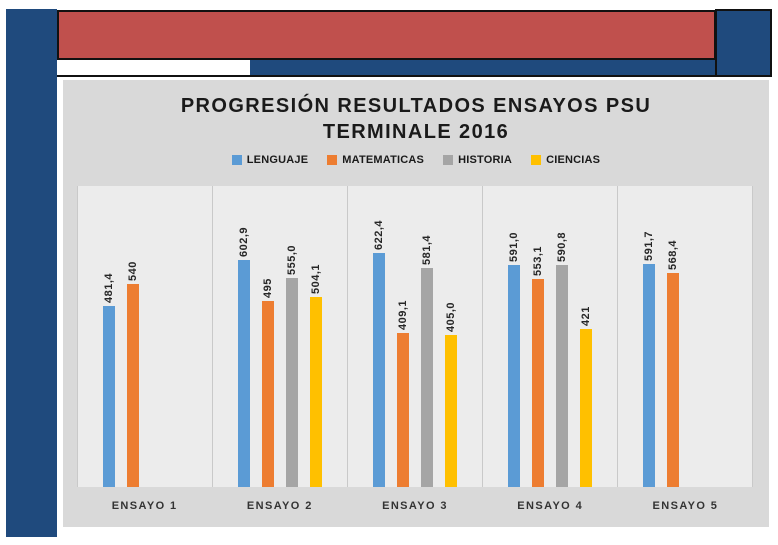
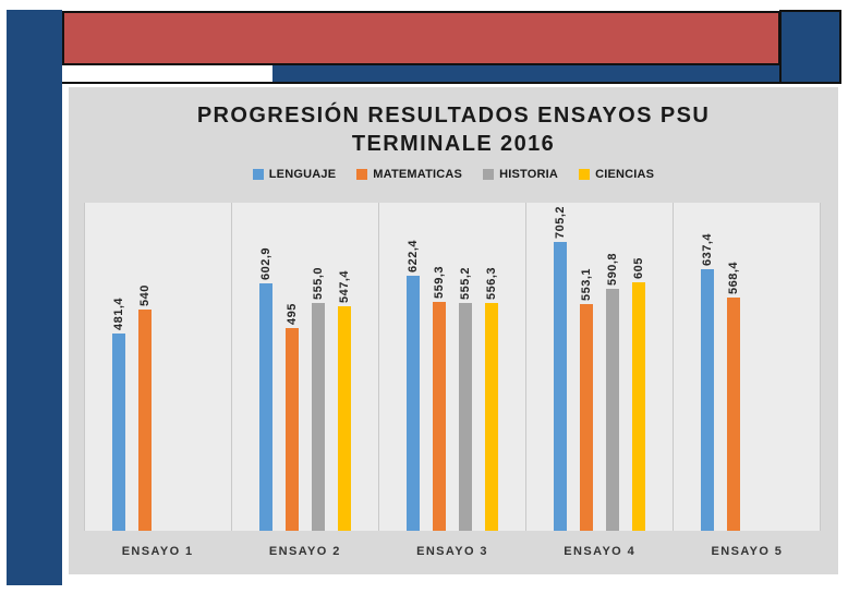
CIENCIAS/ENSAYO 2: 504,1 -> 547,4
MATEMATICAS/ENSAYO 3: 409,1 -> 559,3
HISTORIA/ENSAYO 3: 581,4 -> 555,2
CIENCIAS/ENSAYO 3: 405,0 -> 556,3
LENGUAJE/ENSAYO 4: 591,0 -> 705,2
CIENCIAS/ENSAYO 4: 421 -> 605
LENGUAJE/ENSAYO 5: 591,7 -> 637,4
